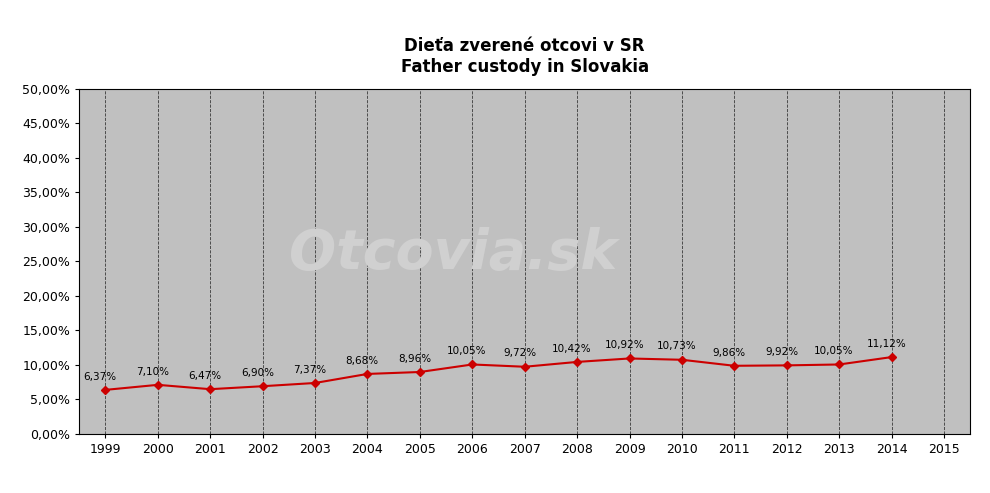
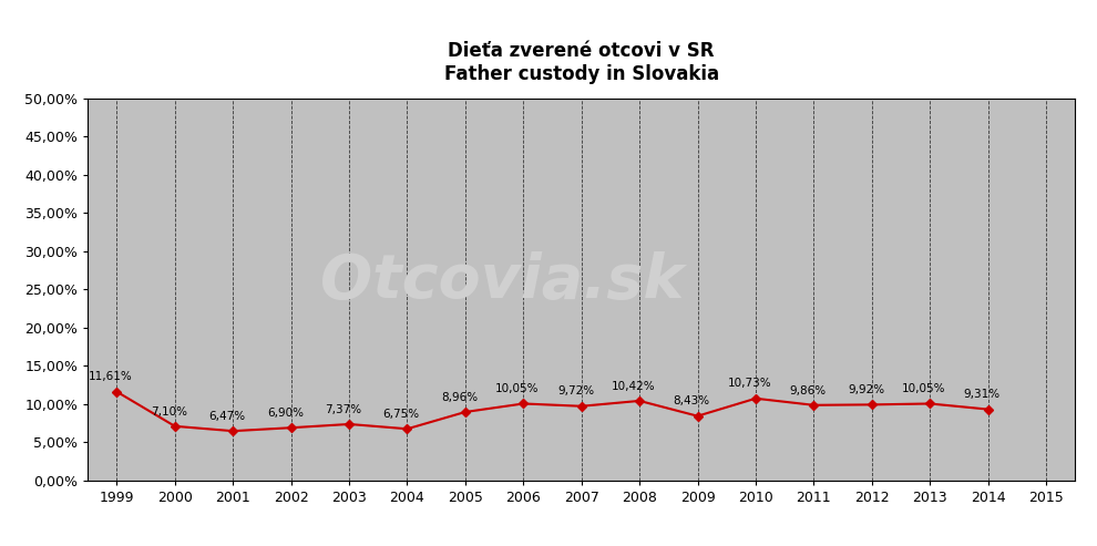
1999: 6,37% -> 11,61%
2004: 8,68% -> 6,75%
2009: 10,92% -> 8,43%
2014: 11,12% -> 9,31%
